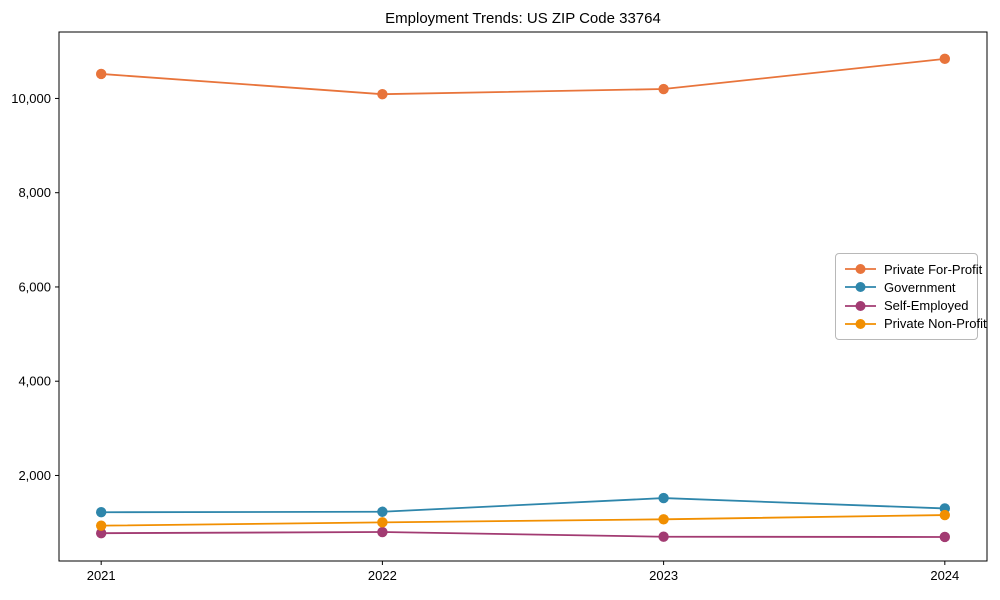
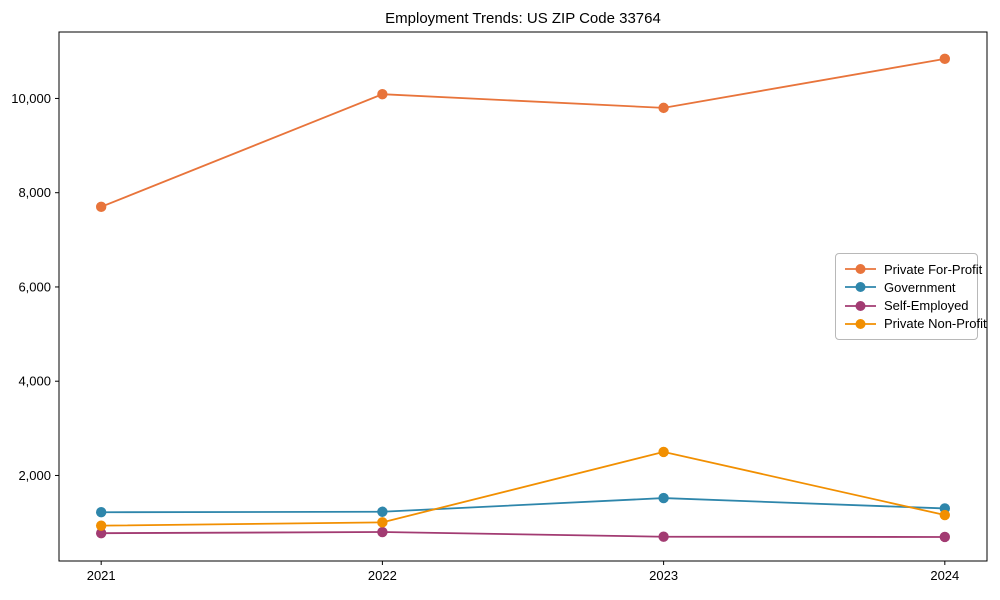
Private For-Profit/2021: 10500 -> 7700
Private For-Profit/2023: 10200 -> 9800
Private Non-Profit/2023: 1100 -> 2500
